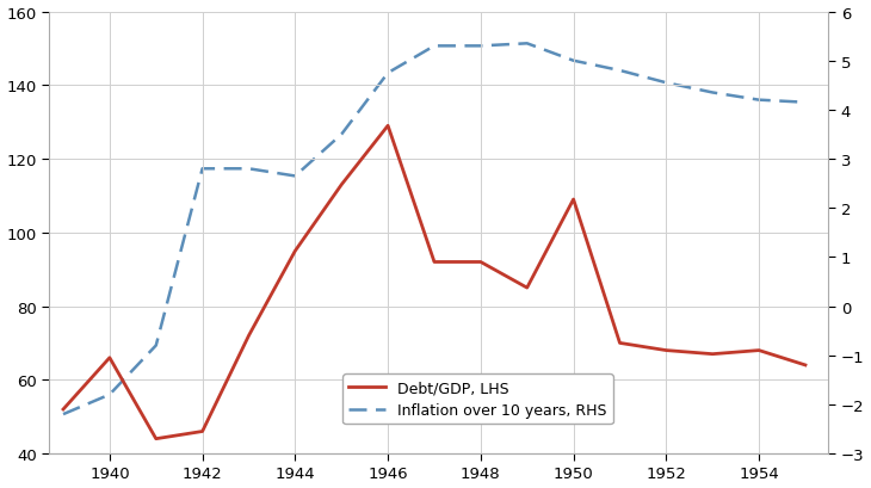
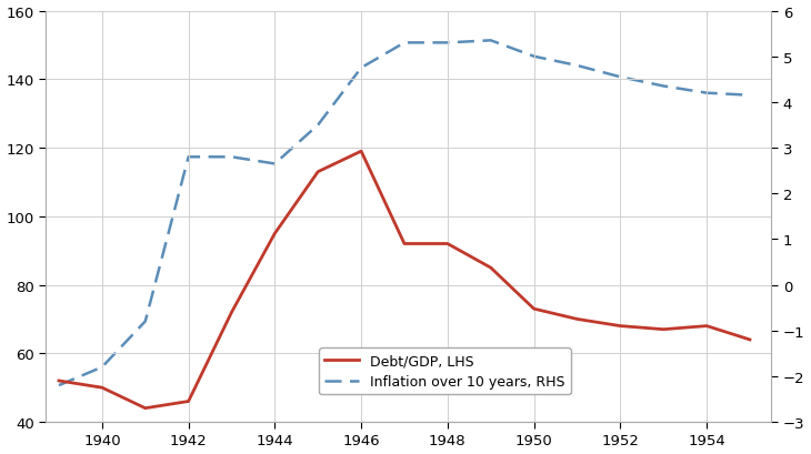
Debt/GDP, LHS/1940: 66 -> 50
Debt/GDP, LHS/1946: 129 -> 119
Debt/GDP, LHS/1950: 109 -> 73
